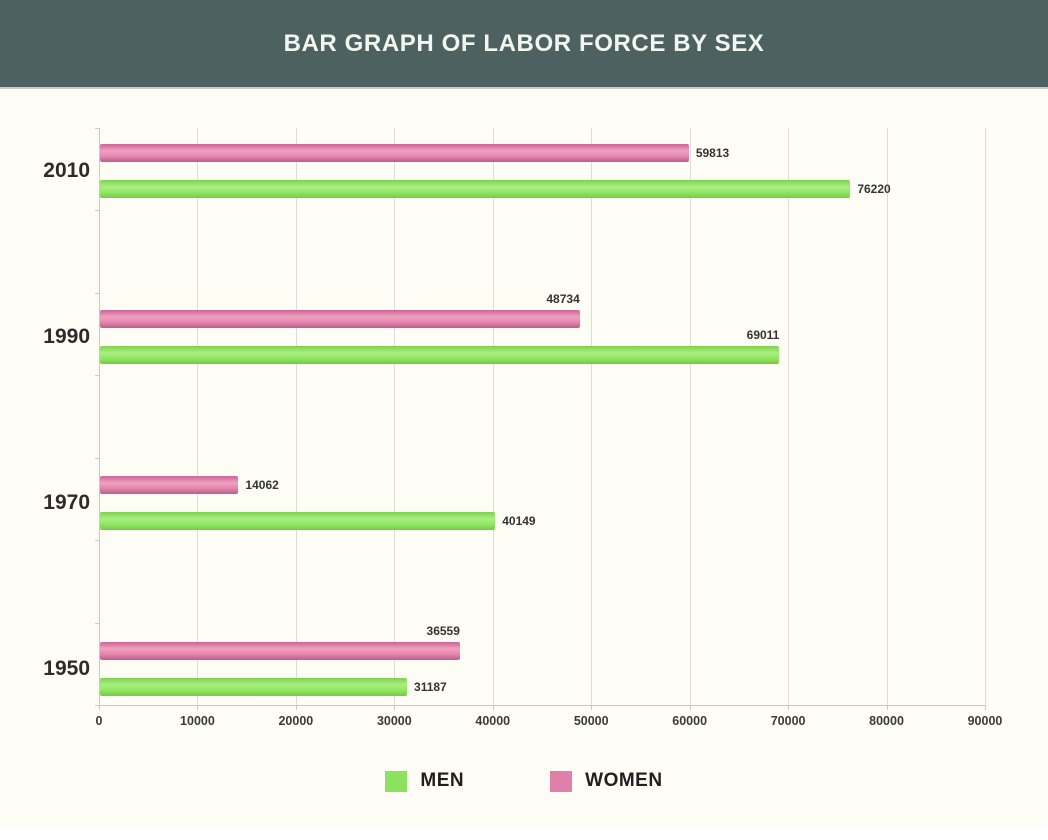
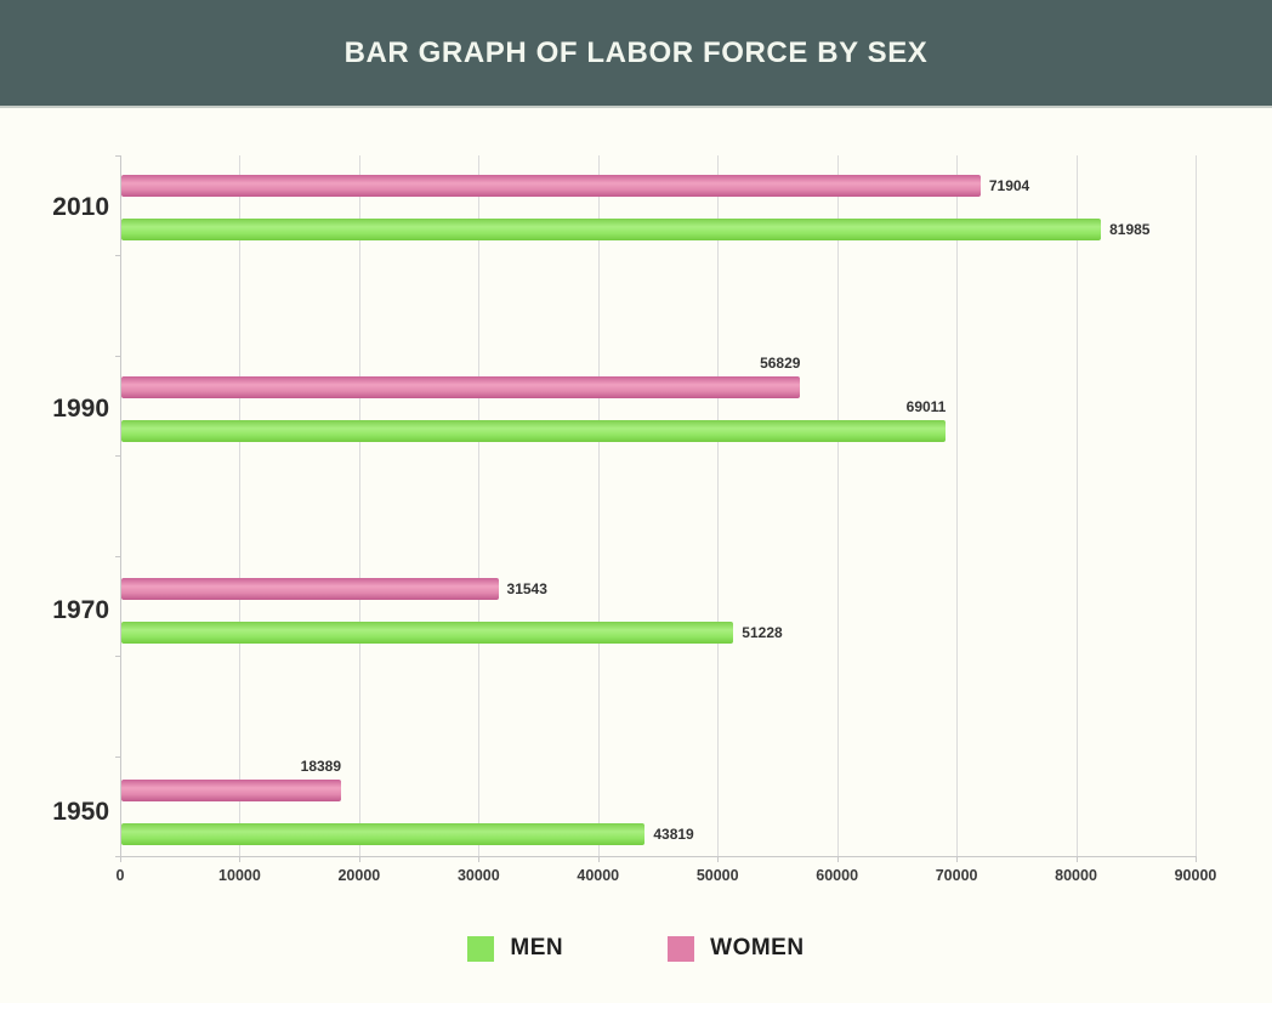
MEN/2010: 76220 -> 81985
WOMEN/2010: 59813 -> 71904
WOMEN/1990: 48734 -> 56829
MEN/1970: 40149 -> 51228
WOMEN/1970: 14062 -> 31543
MEN/1950: 31187 -> 43819
WOMEN/1950: 36559 -> 18389
